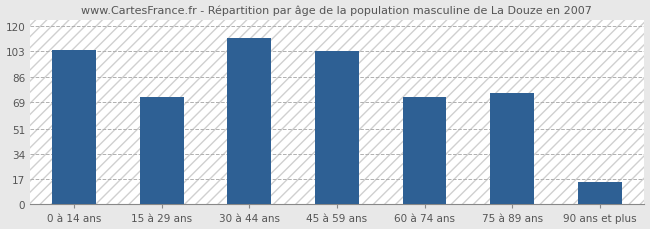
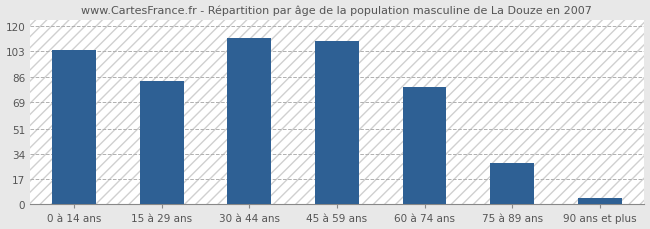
15 à 29 ans: 72 -> 83
45 à 59 ans: 103 -> 110
60 à 74 ans: 72 -> 79
75 à 89 ans: 75 -> 28
90 ans et plus: 15 -> 4
